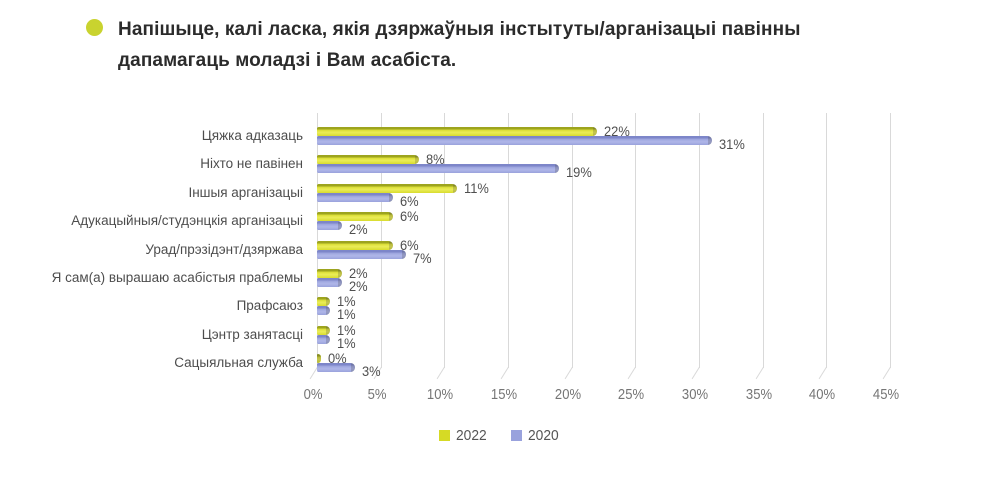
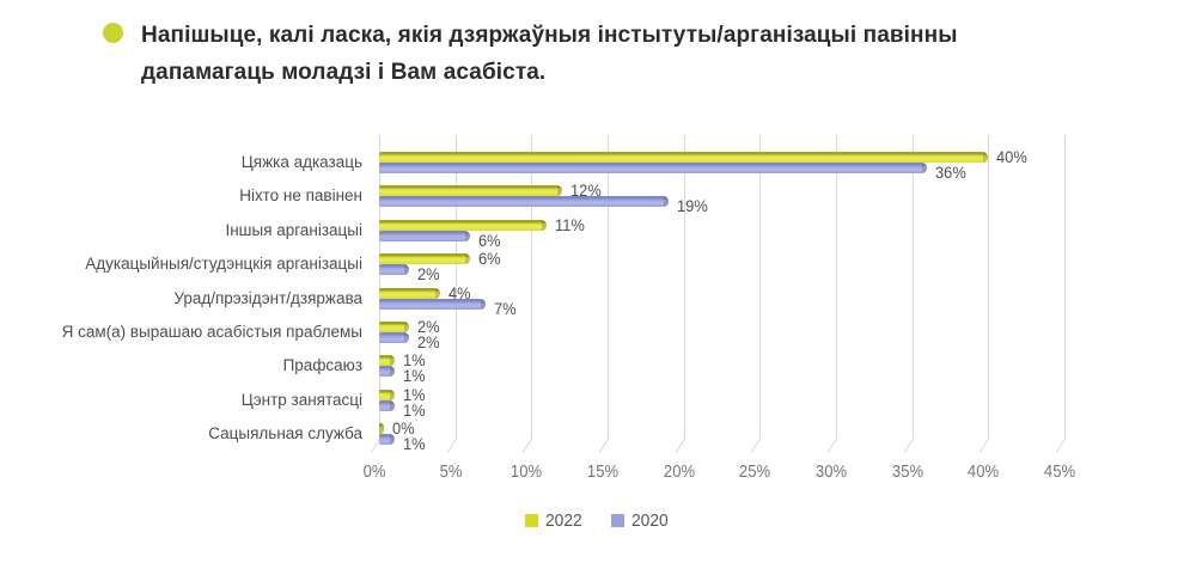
2022/Цяжка адказаць: 22% -> 40%
2020/Цяжка адказаць: 31% -> 36%
2022/Ніхто не павінен: 8% -> 12%
2022/Урад/прэзідэнт/дзяржава: 6% -> 4%
2020/Сацыяльная служба: 3% -> 1%
